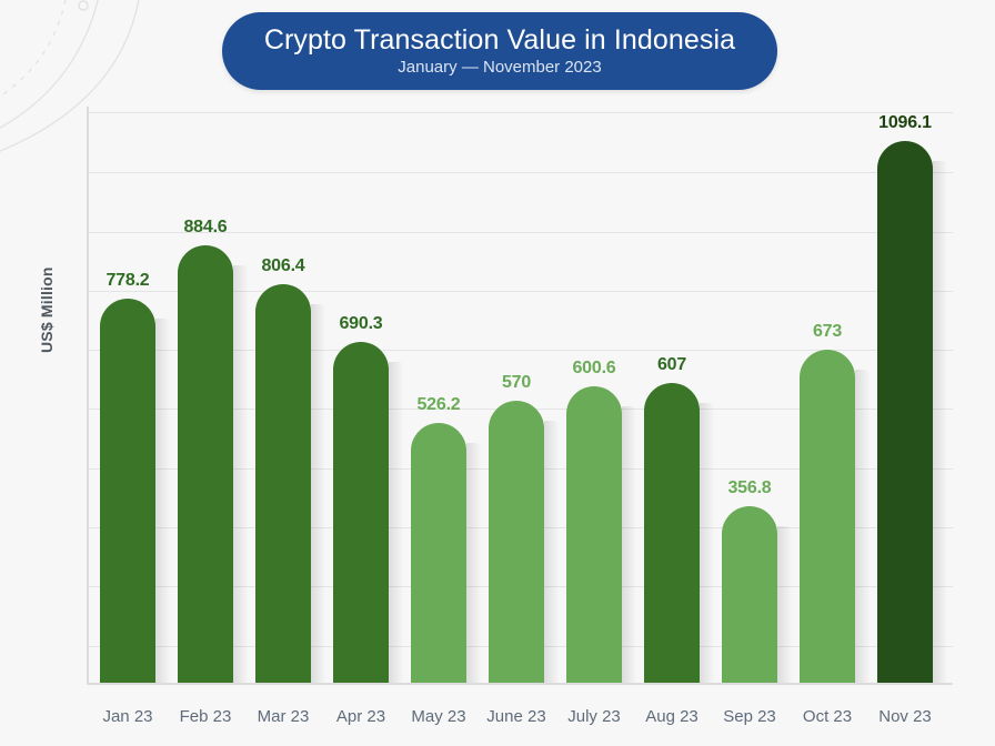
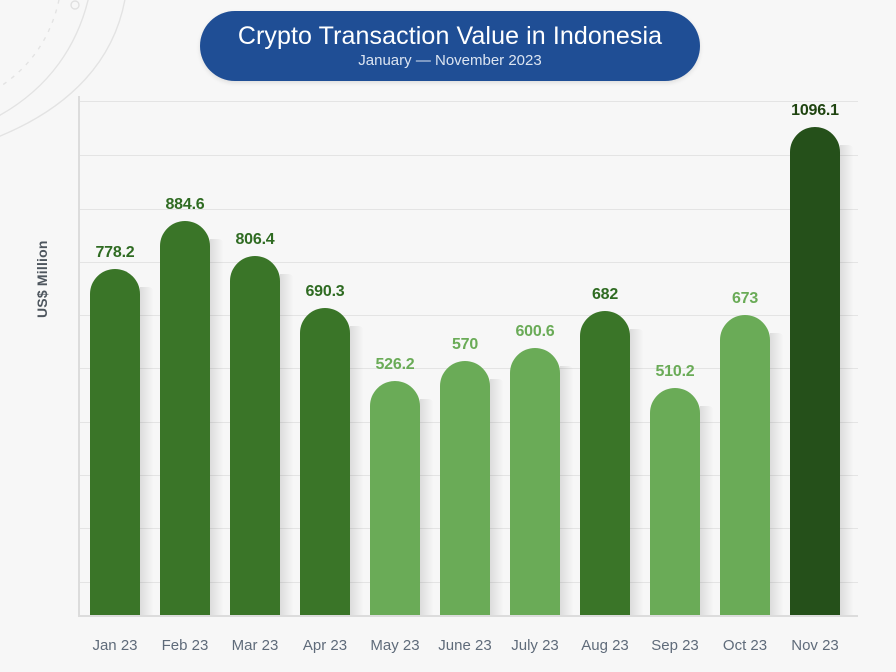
Aug 23: 607 -> 682
Sep 23: 356.8 -> 510.2
